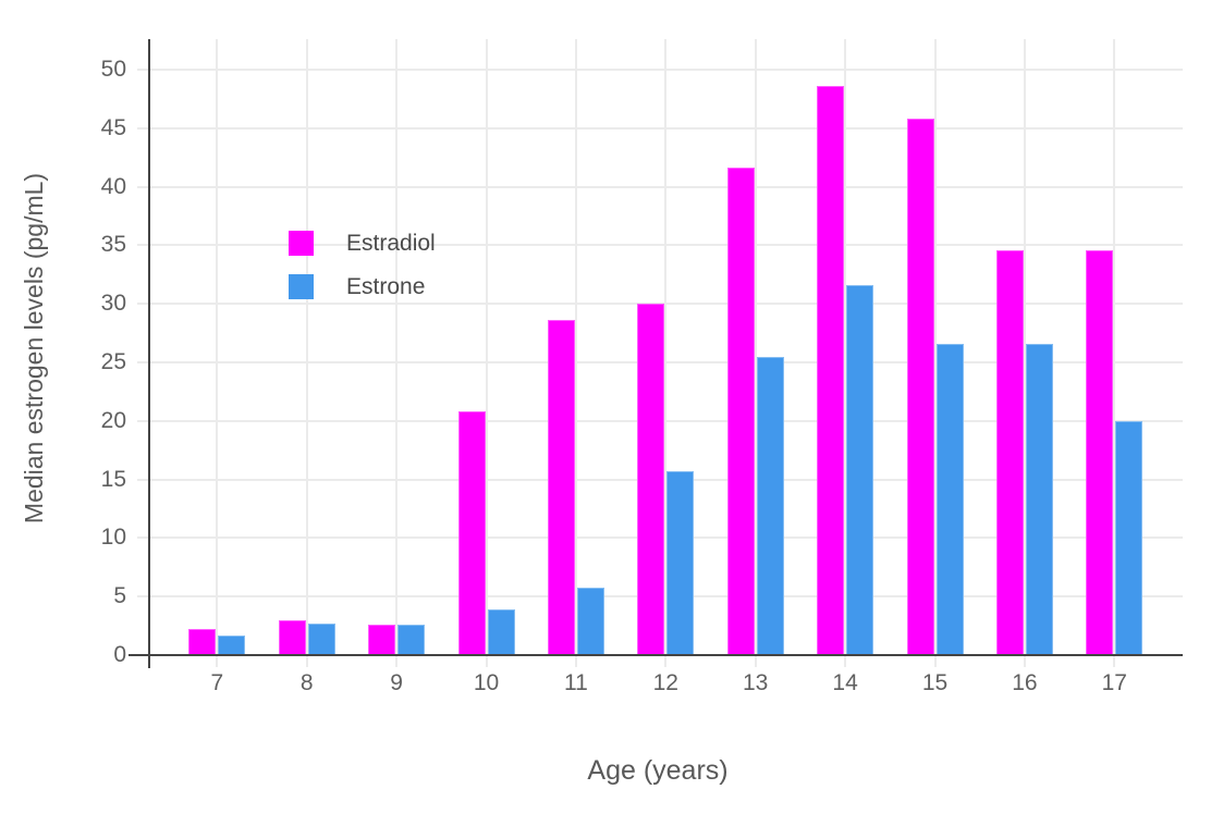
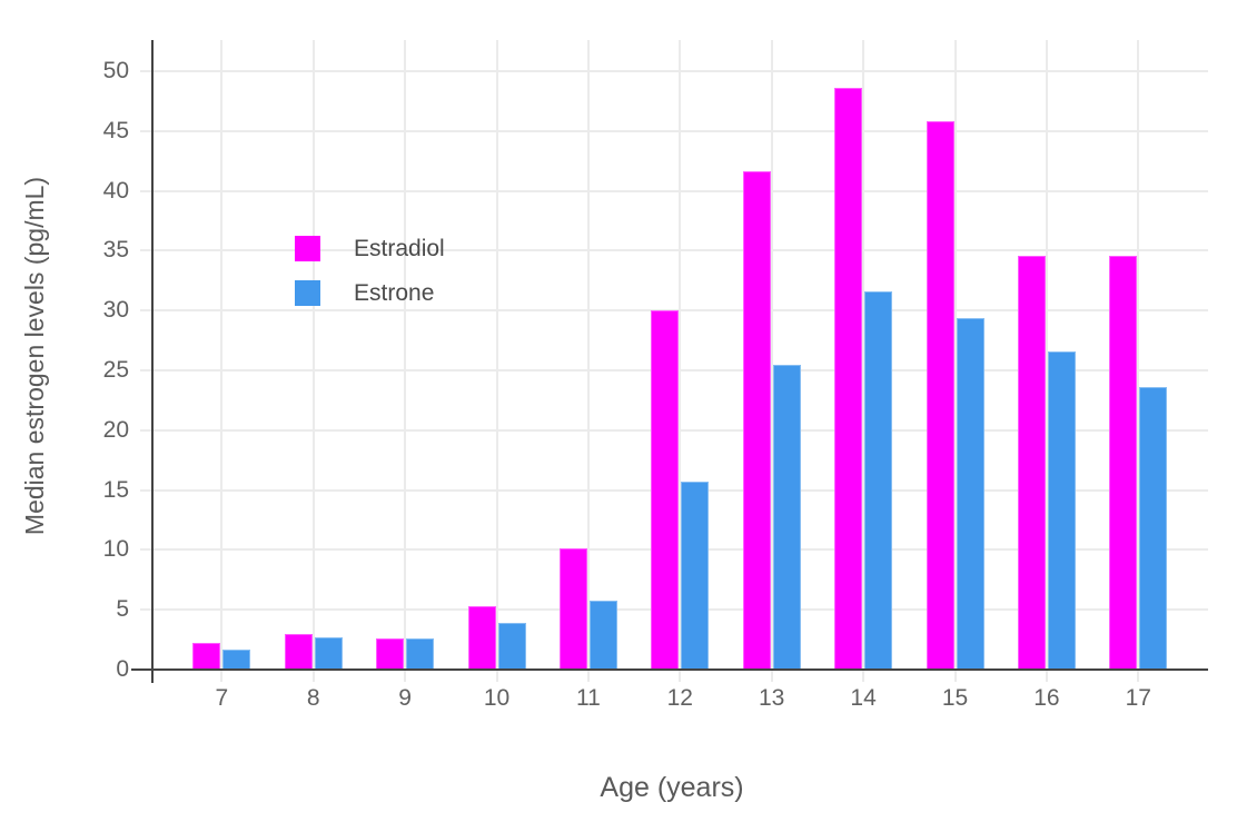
Estradiol/10: 20.8 -> 5.3
Estradiol/11: 28.6 -> 10.1
Estrone/15: 26.6 -> 29.4
Estrone/17: 20.0 -> 23.6
